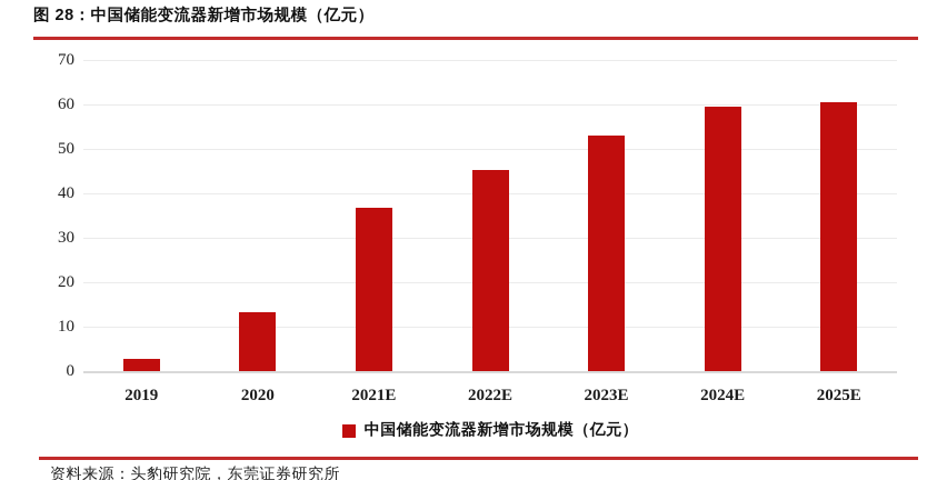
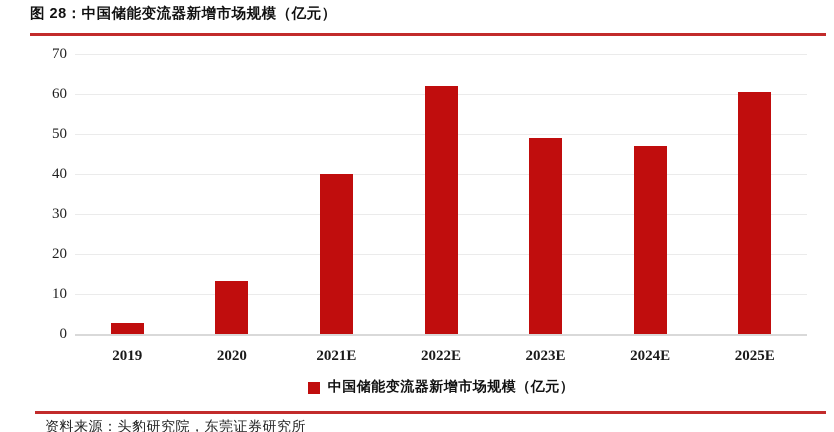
2021E: 37 -> 40
2022E: 45 -> 62
2023E: 53 -> 49
2024E: 60 -> 47
